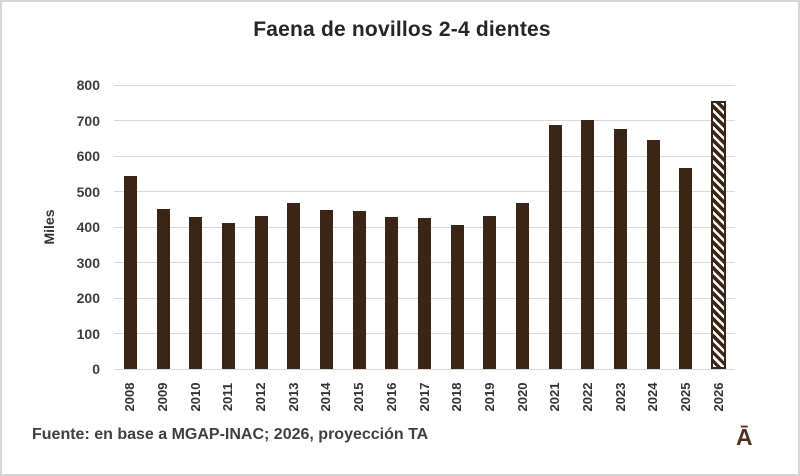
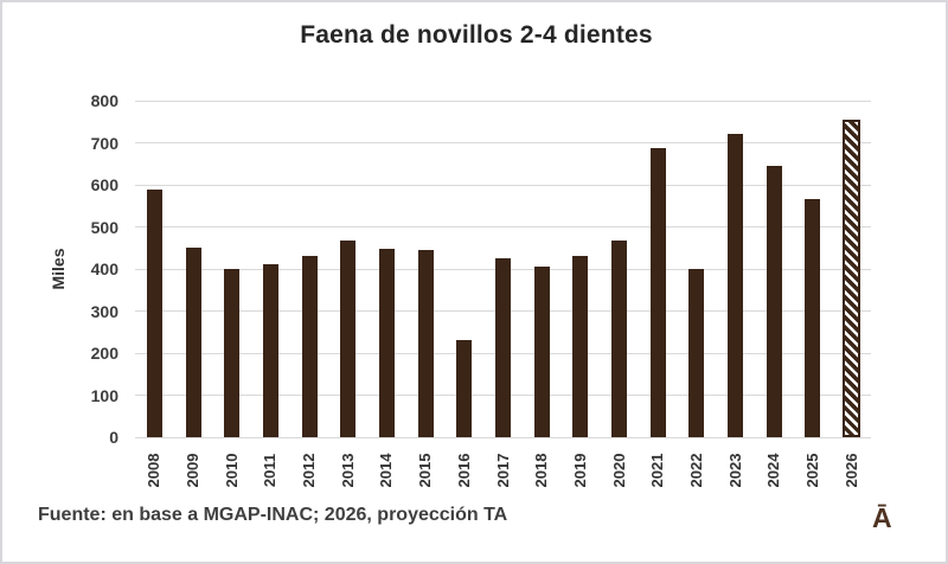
2008: 540 -> 590
2010: 430 -> 400
2016: 430 -> 230
2022: 700 -> 400
2023: 680 -> 720
